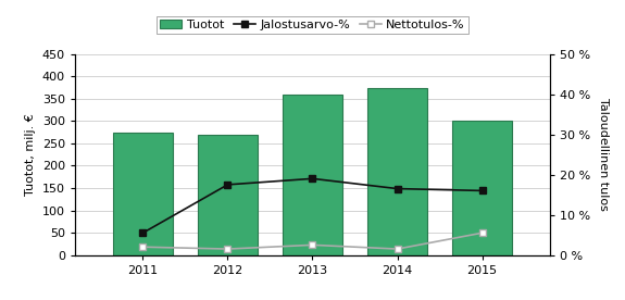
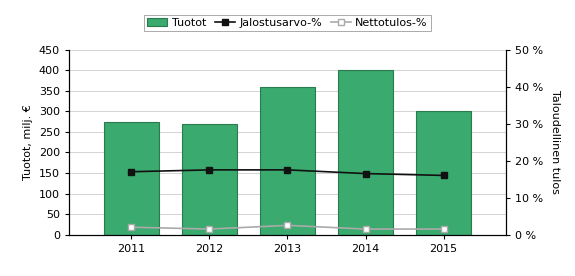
Jalostusarvo-%/2011: 5.5 % -> 17.0 %
Jalostusarvo-%/2013: 19.0 % -> 17.5 %
Tuotot/2014: 375 -> 400
Nettotulos-%/2015: 5.5 % -> 1.5 %
